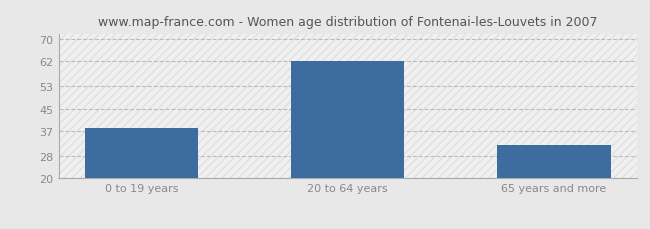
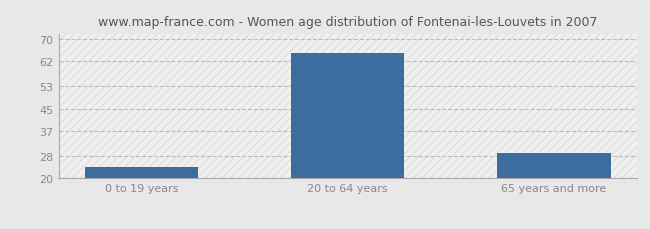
0 to 19 years: 38 -> 24
20 to 64 years: 62 -> 65
65 years and more: 32 -> 29
